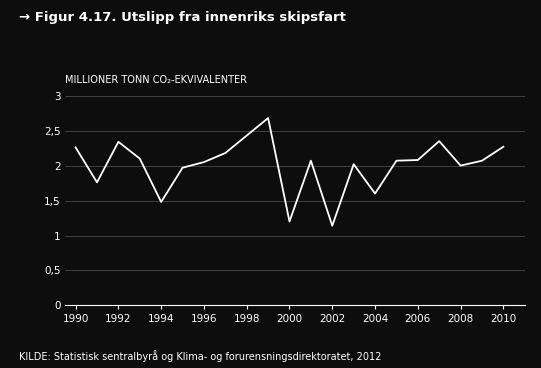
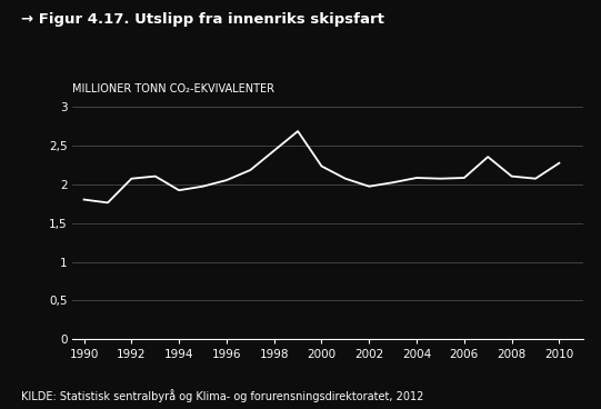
1990: 2,26 -> 1,80
1992: 2,34 -> 2,07
1994: 1,48 -> 1,92
2000: 1,20 -> 2,23
2002: 1,14 -> 1,97
2004: 1,60 -> 2,08
2008: 2,00 -> 2,10
